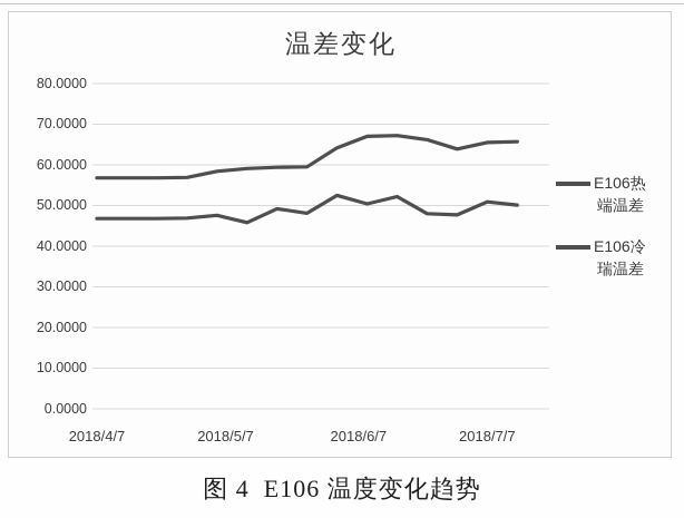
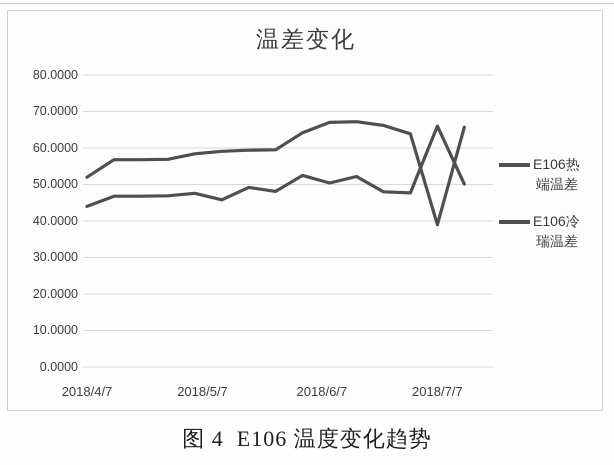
E106热端温差/2018/4/7: 57 -> 52
E106冷瑞温差/2018/4/7: 47 -> 44
E106热端温差/2018/7/7: 66 -> 39
E106冷瑞温差/2018/7/7: 51 -> 66
